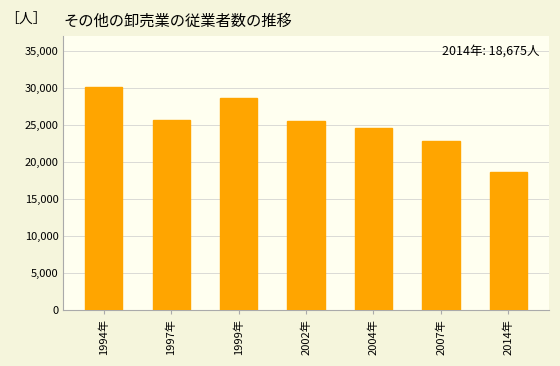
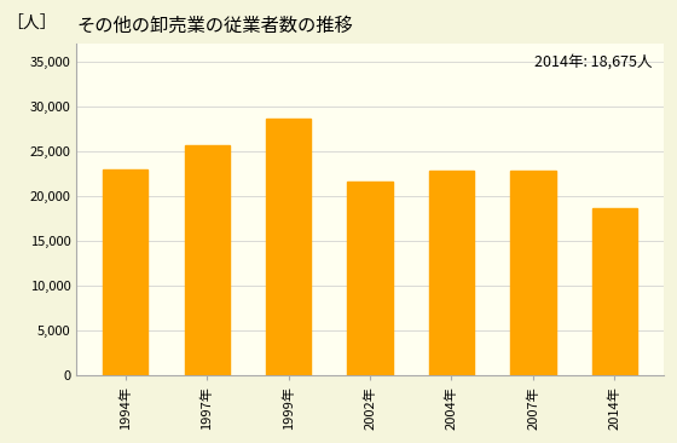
1994年: 30,200 -> 23,000
2002年: 25,500 -> 21,600
2004年: 24,600 -> 22,800
